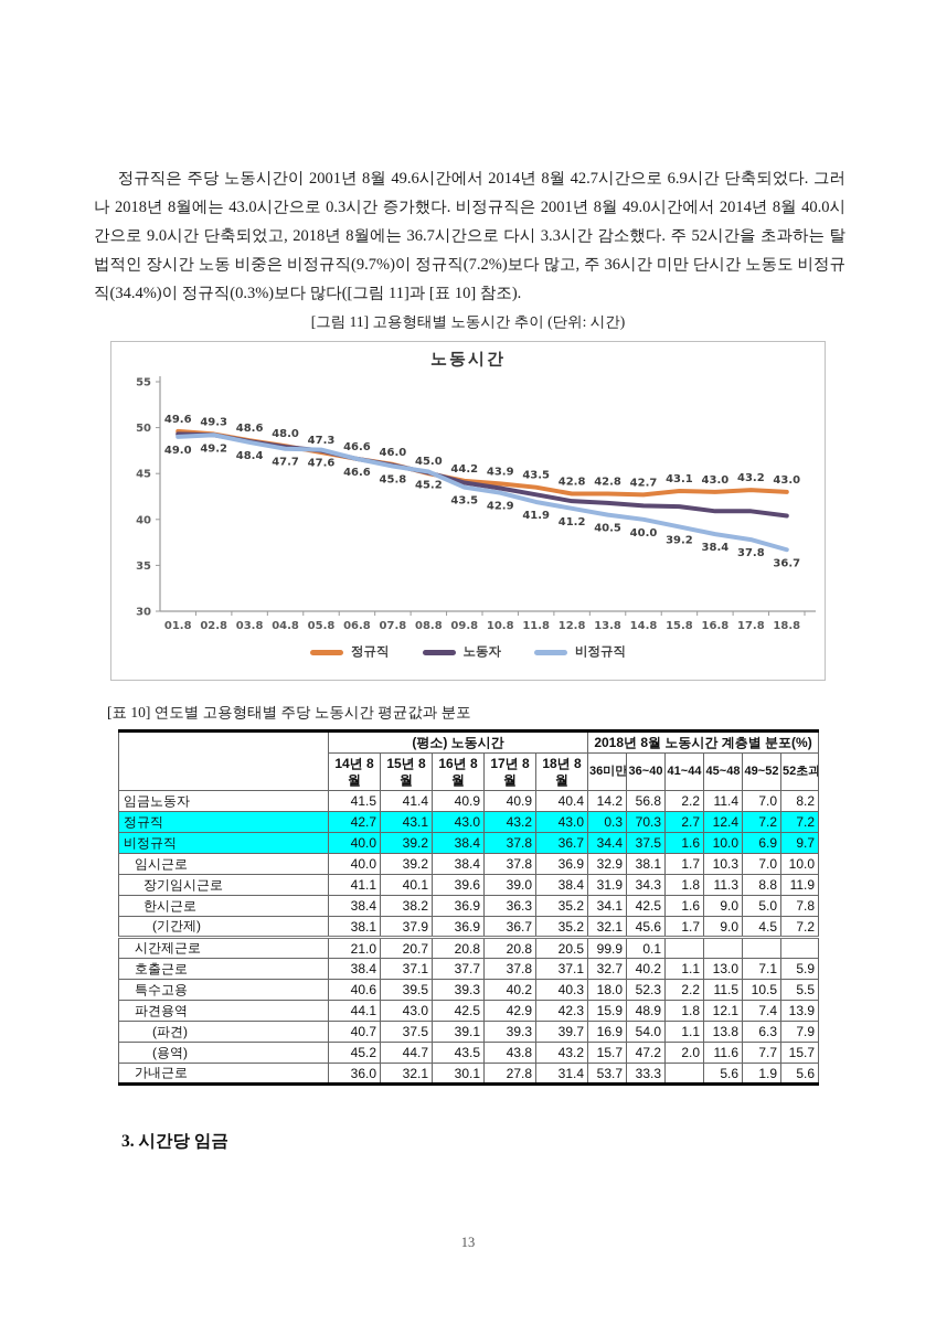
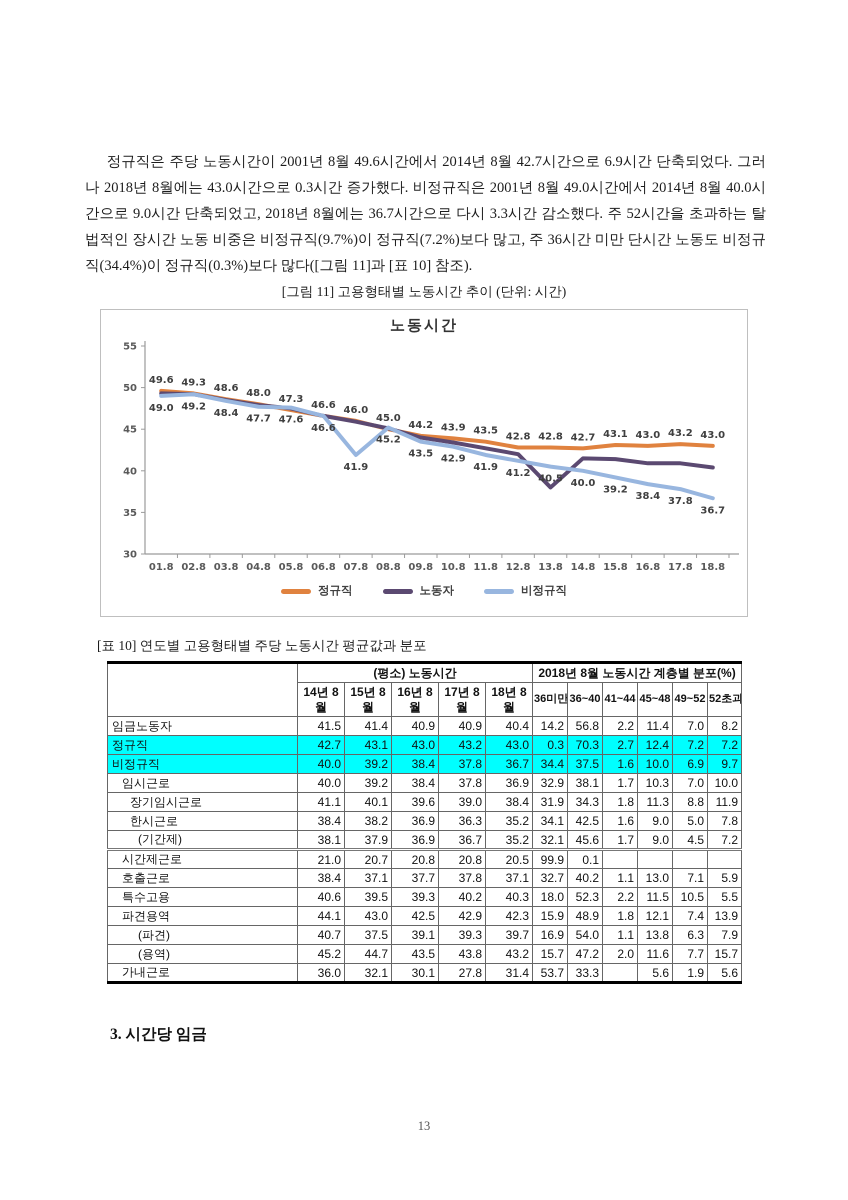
비정규직/07.8: 45.8 -> 41.9
노동자/13.8: 42 -> 38
